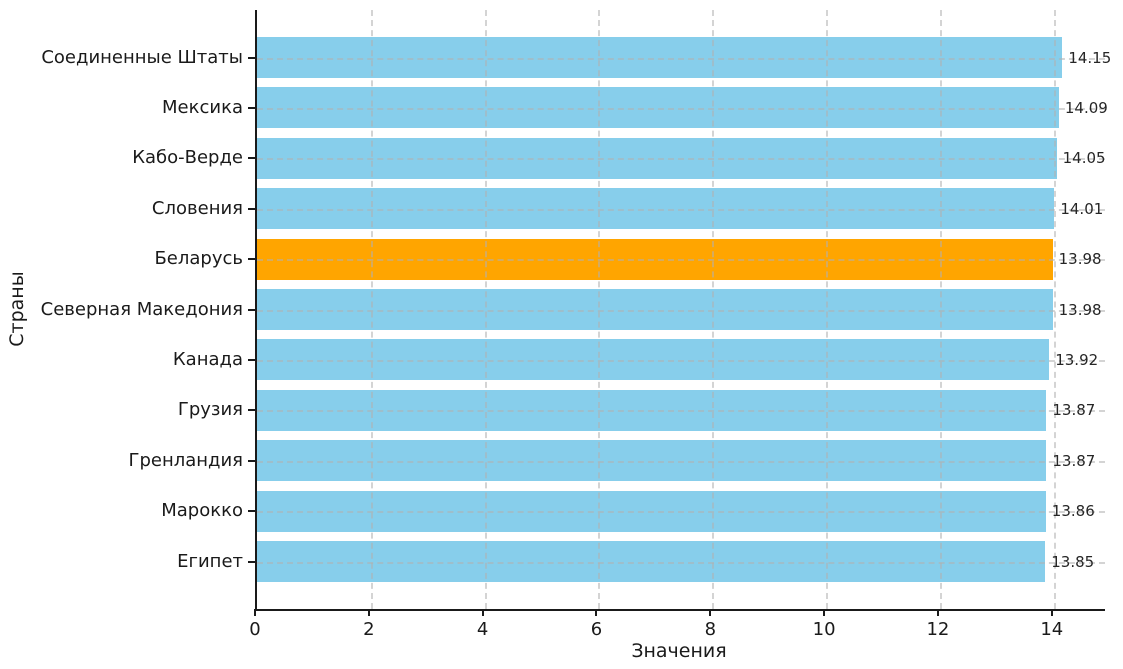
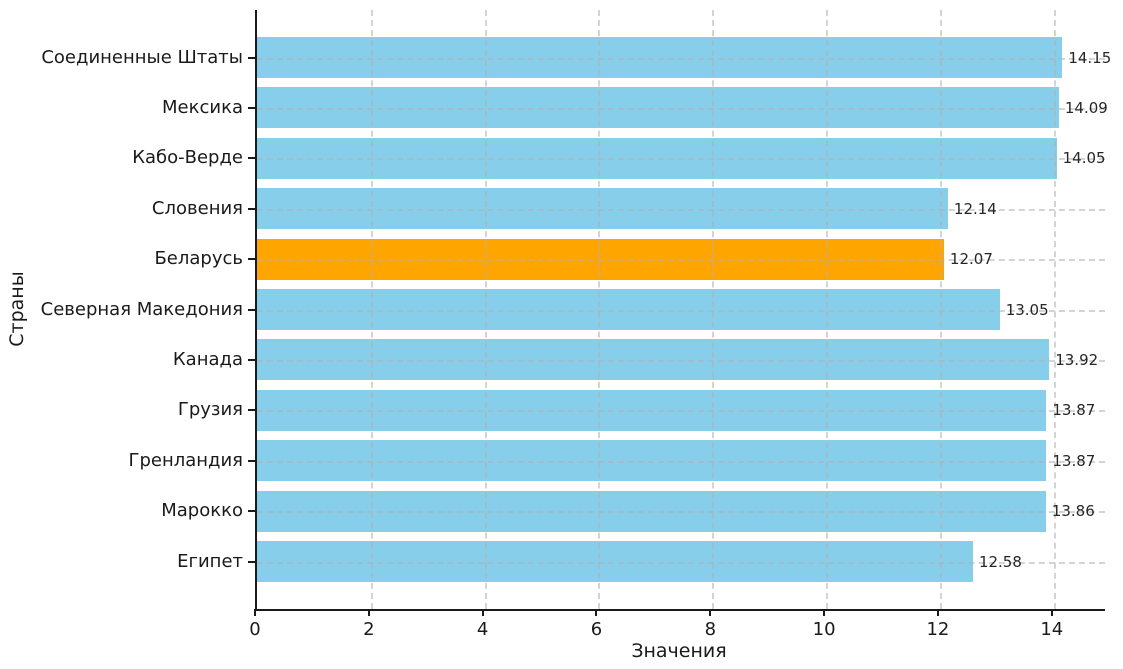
Словения: 14.01 -> 12.14
Беларусь: 13.98 -> 12.07
Северная Македония: 13.98 -> 13.05
Египет: 13.85 -> 12.58
